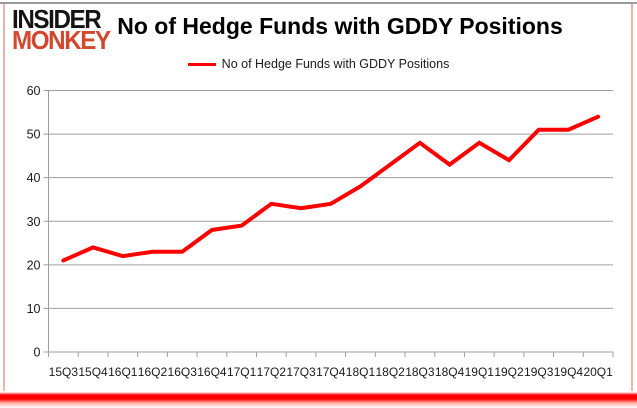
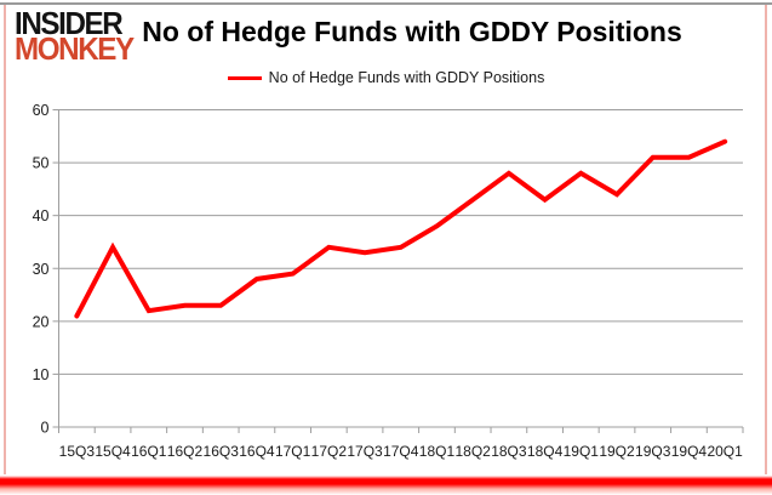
15Q4: 24 -> 34
